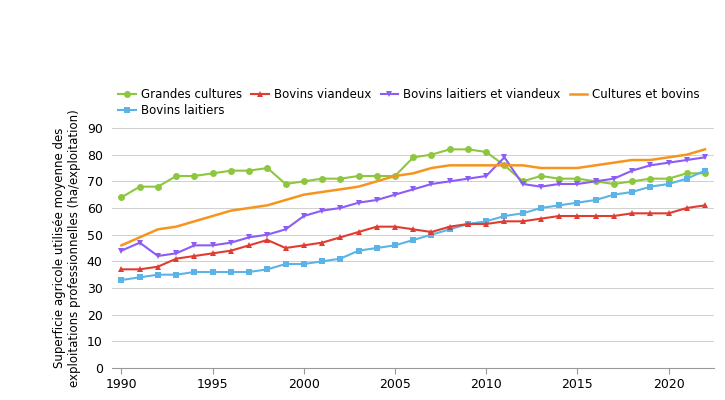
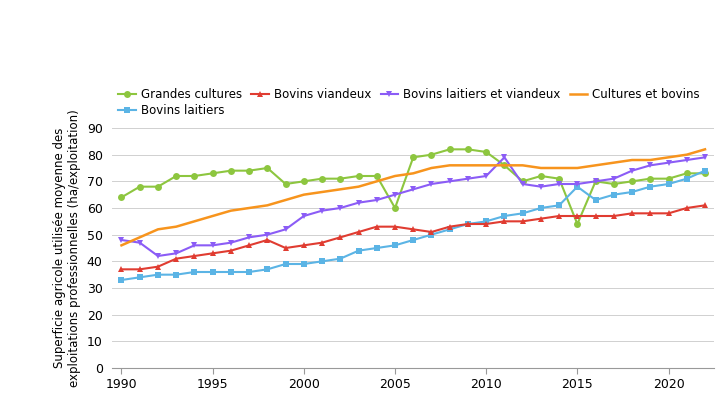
Bovins laitiers et viandeux/1990: 44 -> 48
Grandes cultures/2005: 72 -> 60
Grandes cultures/2015: 71 -> 54
Bovins laitiers/2015: 62 -> 68
